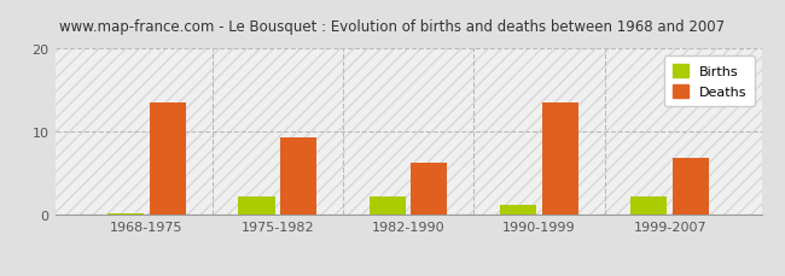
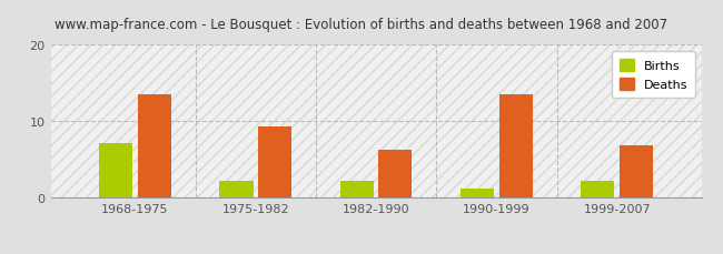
Births/1968-1975: 0.2 -> 7.2
